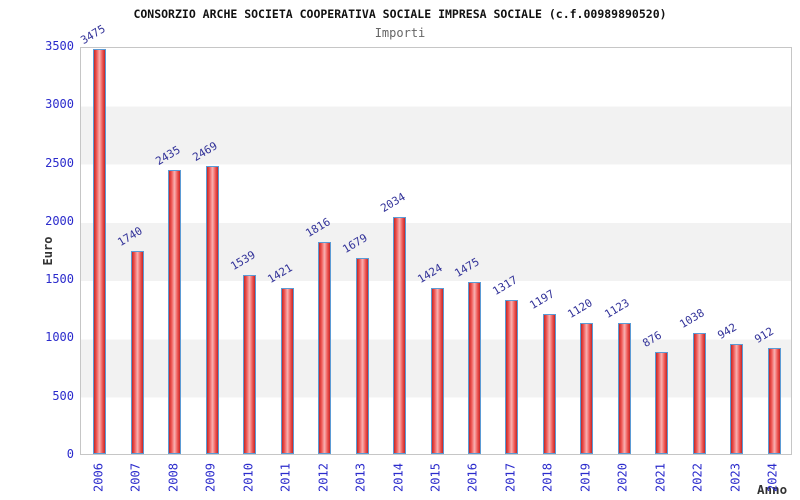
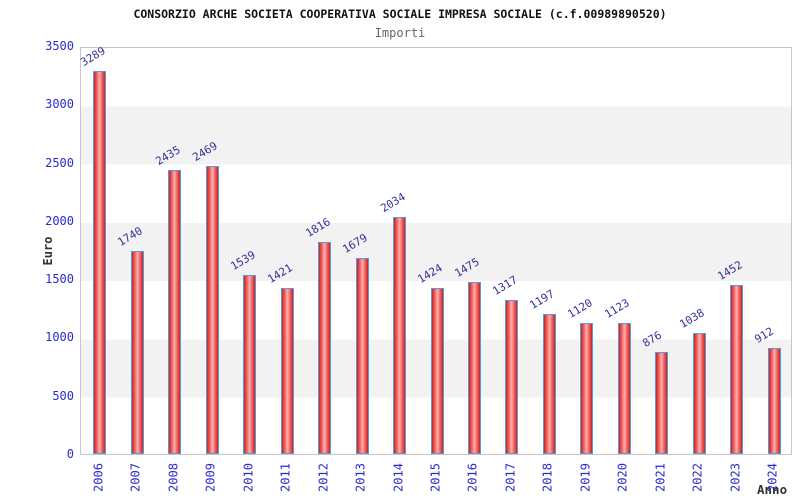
2006: 3475 -> 3289
2023: 942 -> 1452
